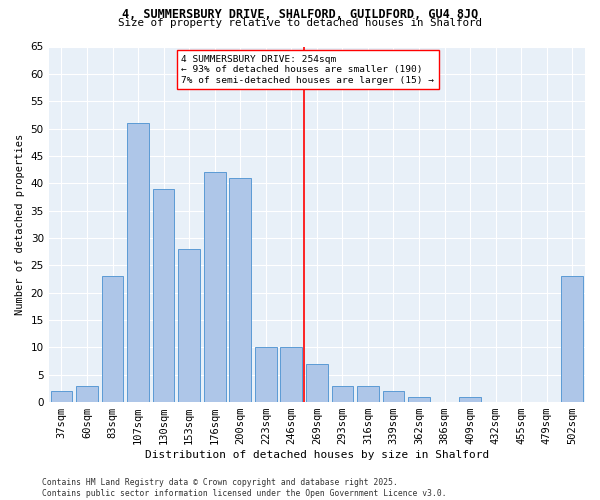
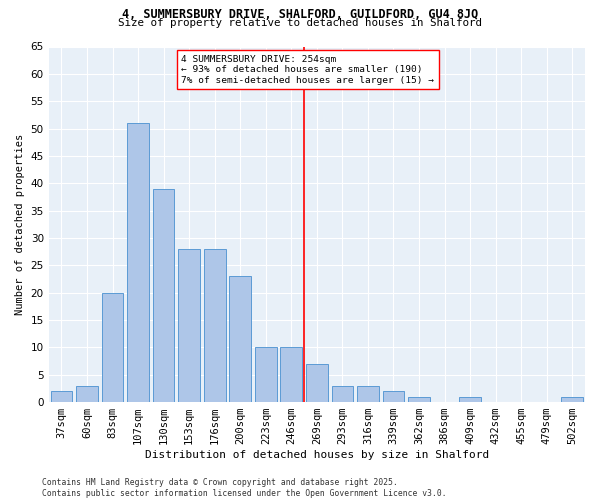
83sqm: 23 -> 20
176sqm: 42 -> 28
200sqm: 41 -> 23
502sqm: 23 -> 1
